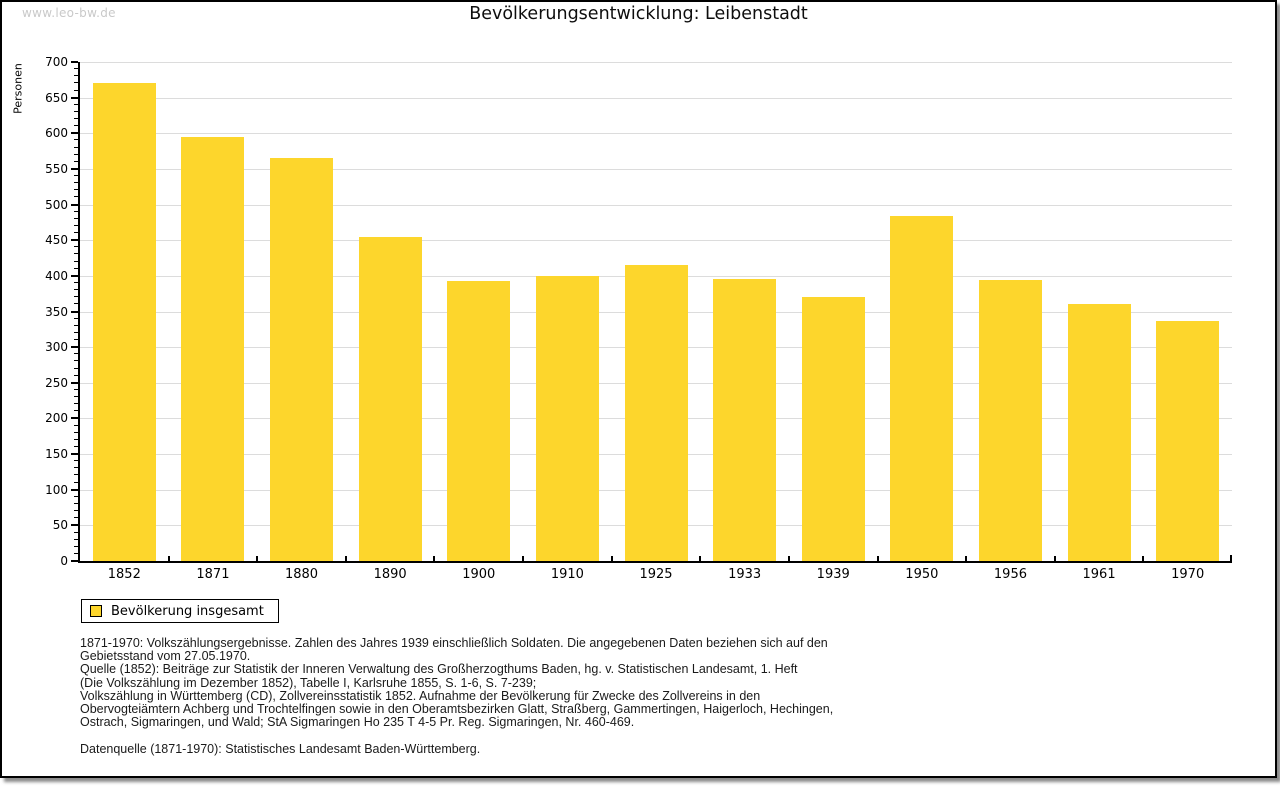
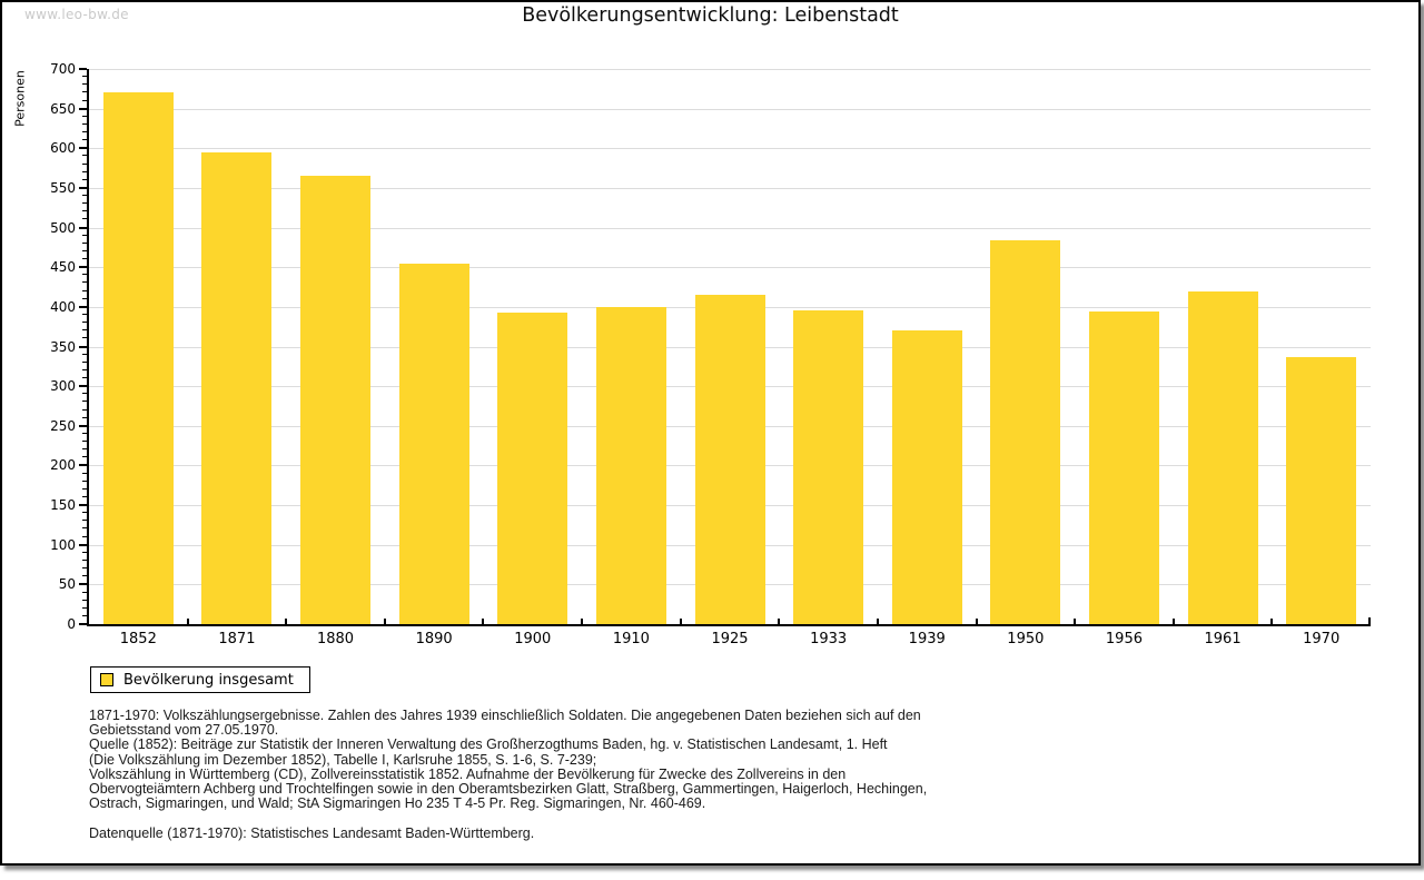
1961: 360 -> 420
